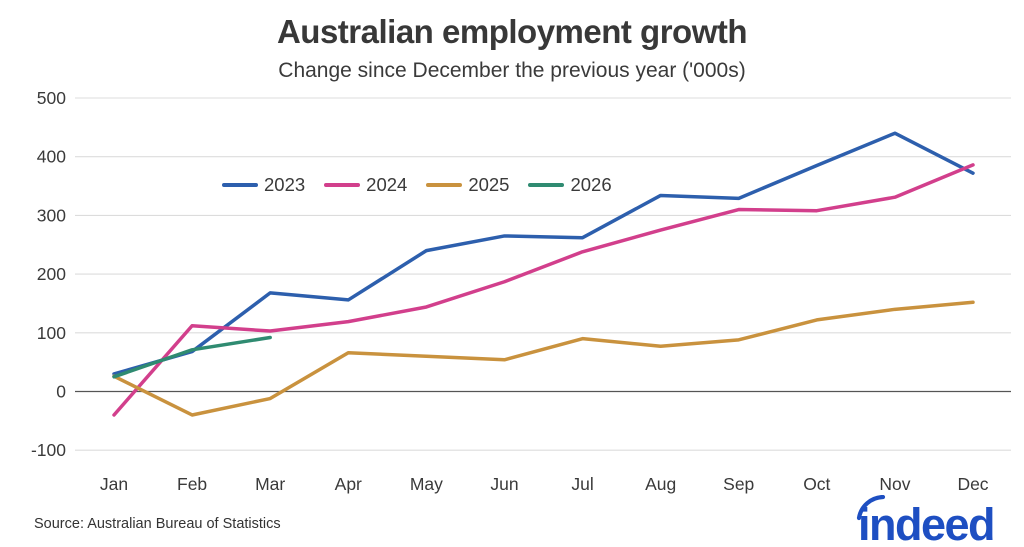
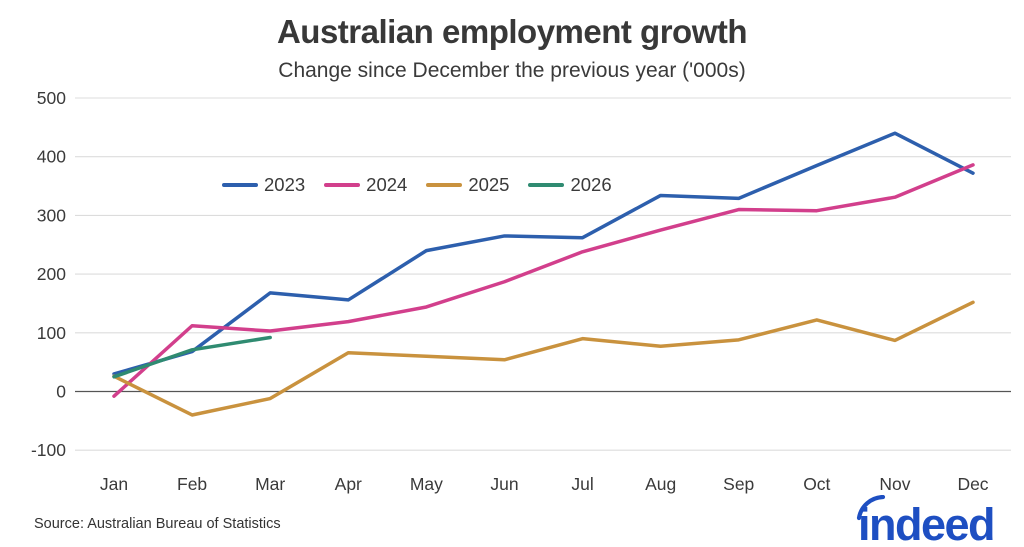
2024/Jan: -40 -> -10
2025/Nov: 140 -> 90
